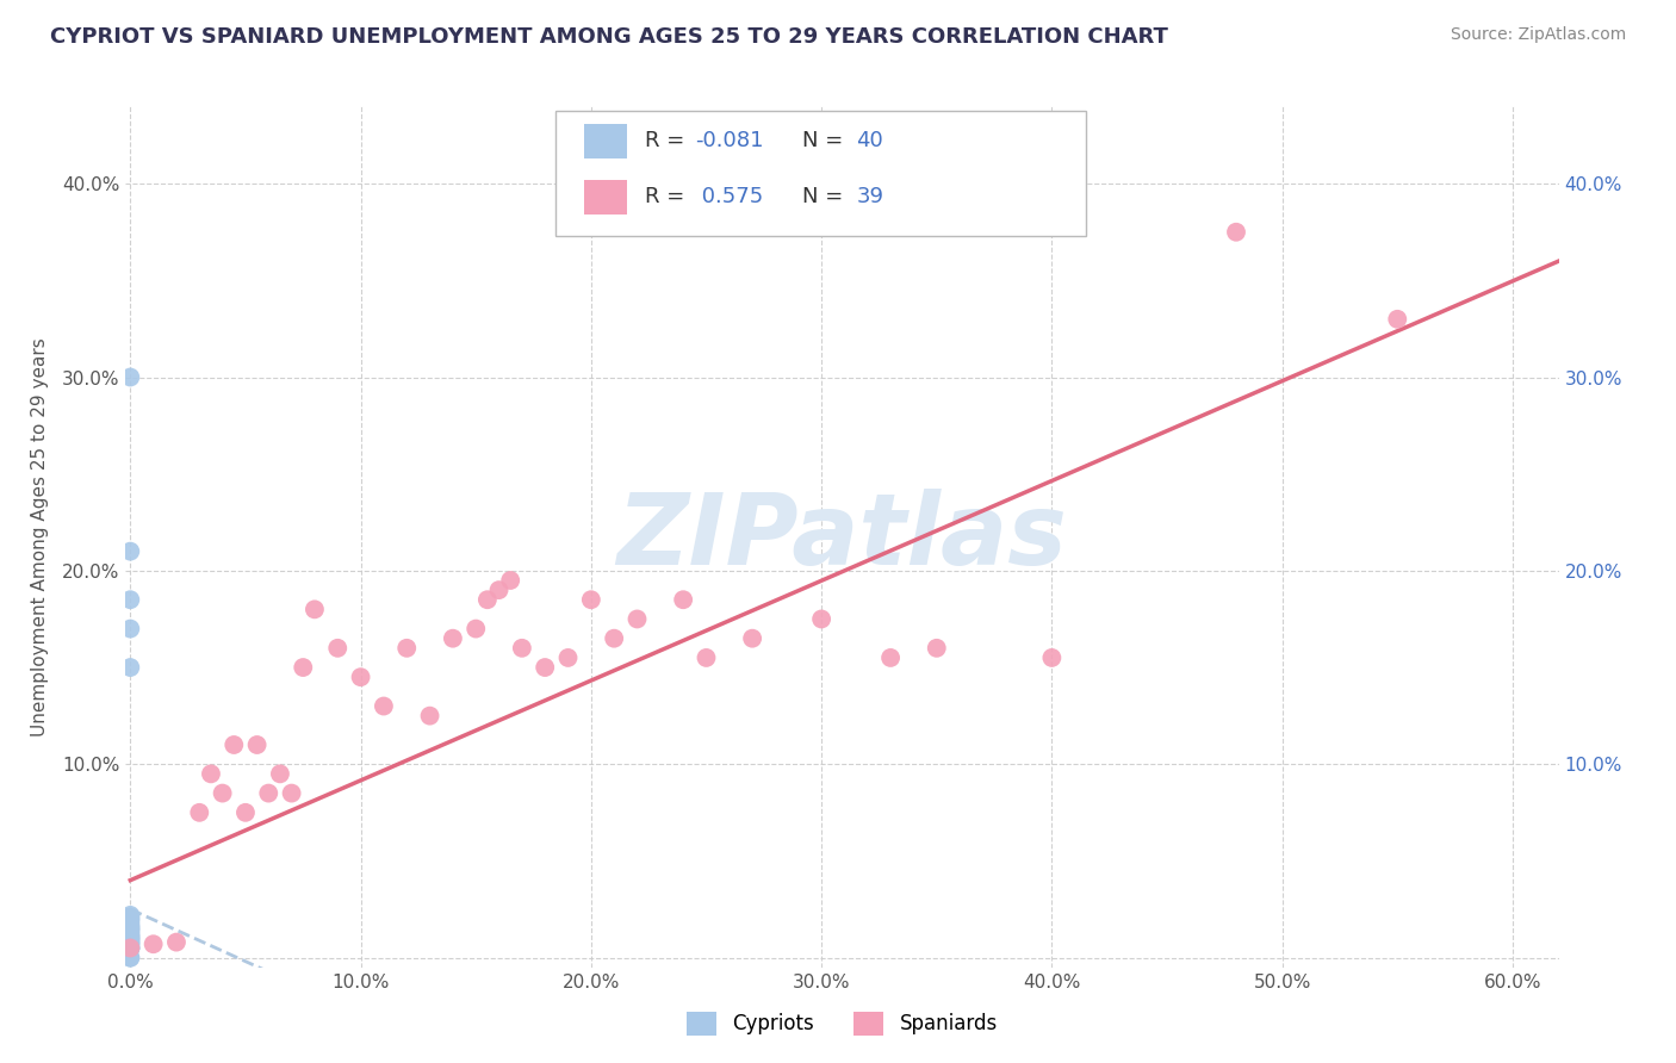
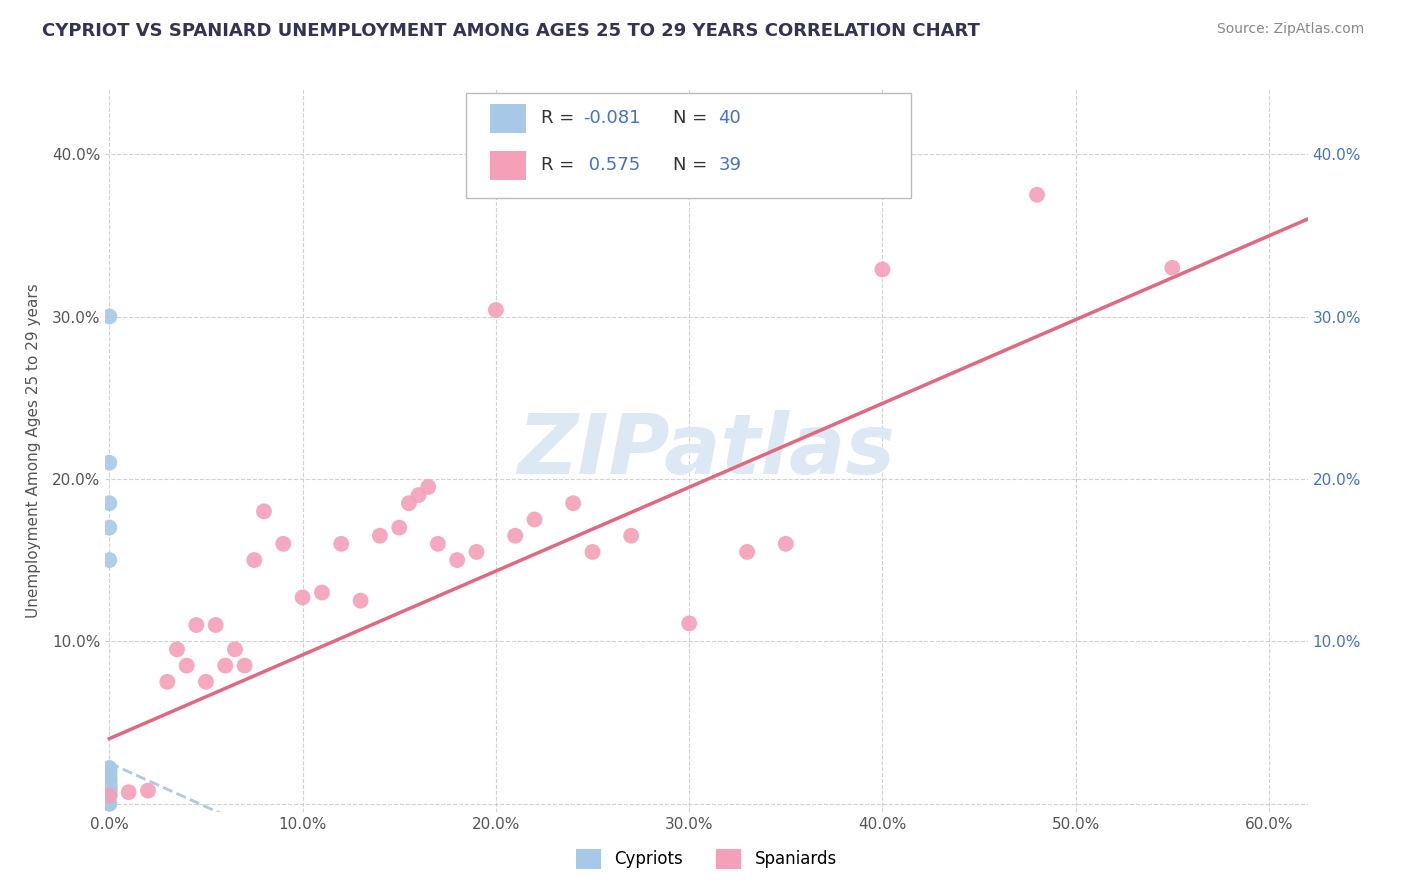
Spaniards/10.0%: 14.5% -> 12.7%
Spaniards/20.0%: 18.5% -> 30.4%
Spaniards/30.0%: 17.5% -> 11.1%
Spaniards/40.0%: 15.5% -> 32.9%
